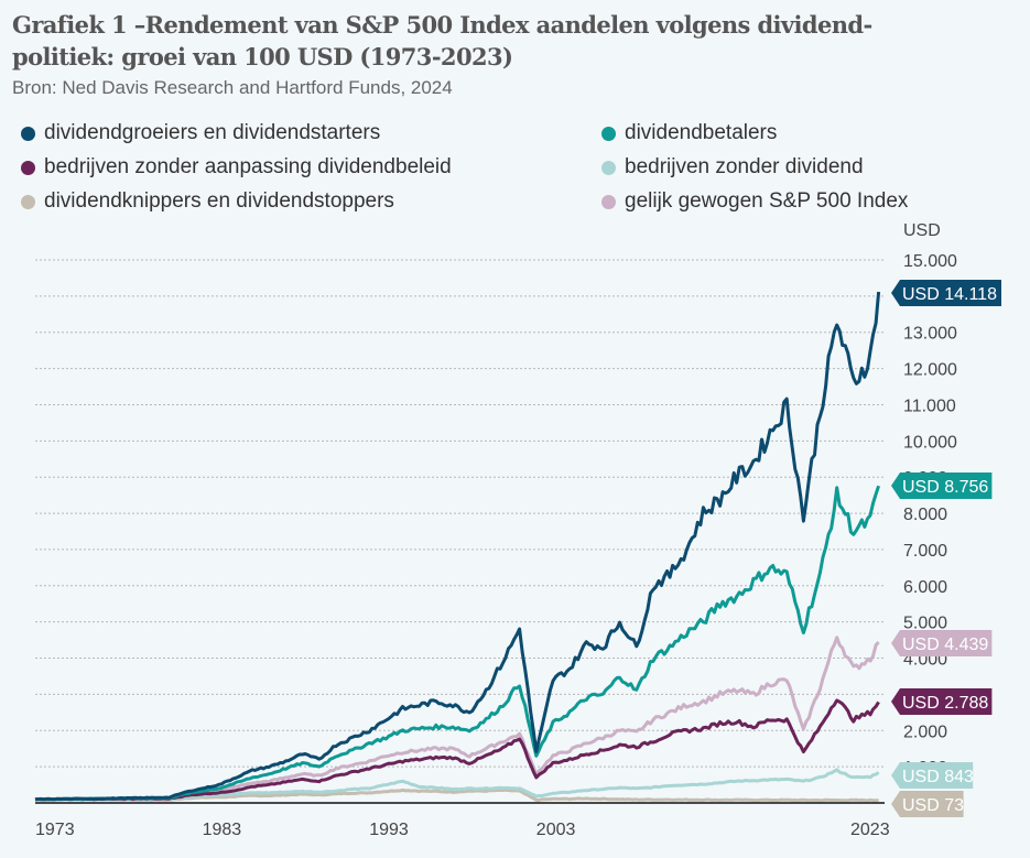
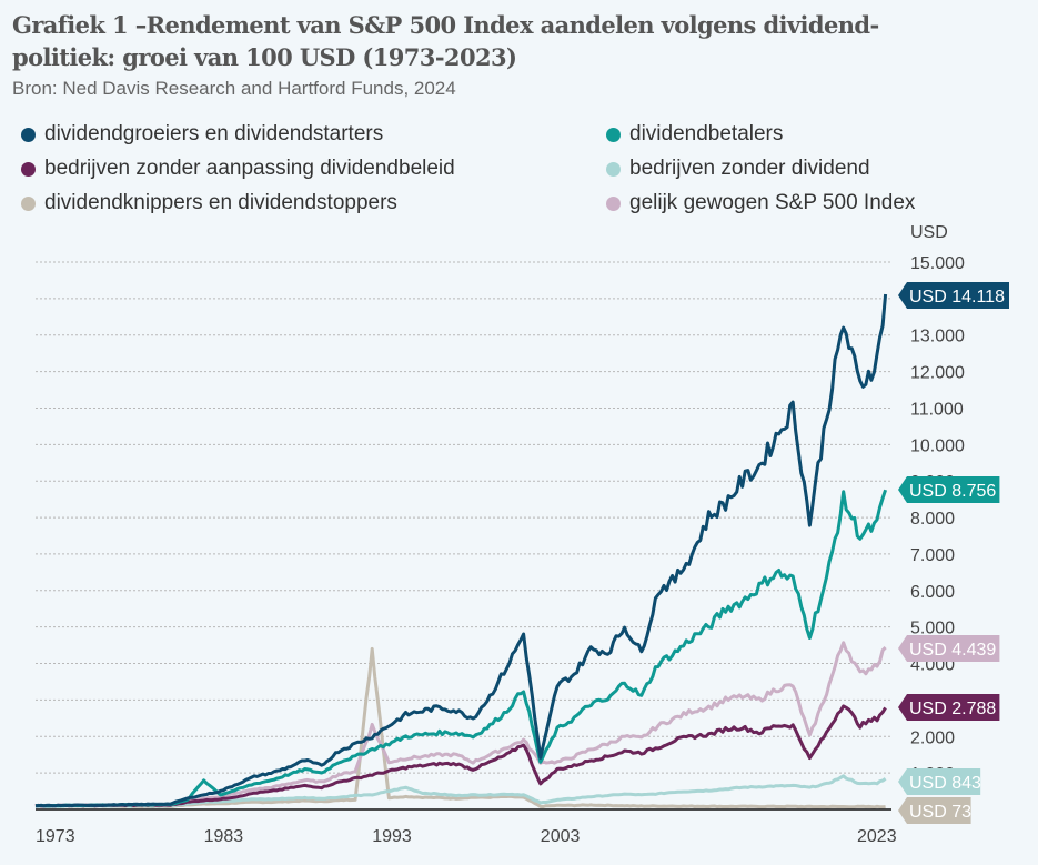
dividendbetalers/1983: 300 -> 800
dividendknippers en dividendstoppers/1993: 300 -> 4400
gelijk gewogen S&P 500 Index/1993: 1200 -> 2300
gelijk gewogen S&P 500 Index/2003: 800 -> 1300
